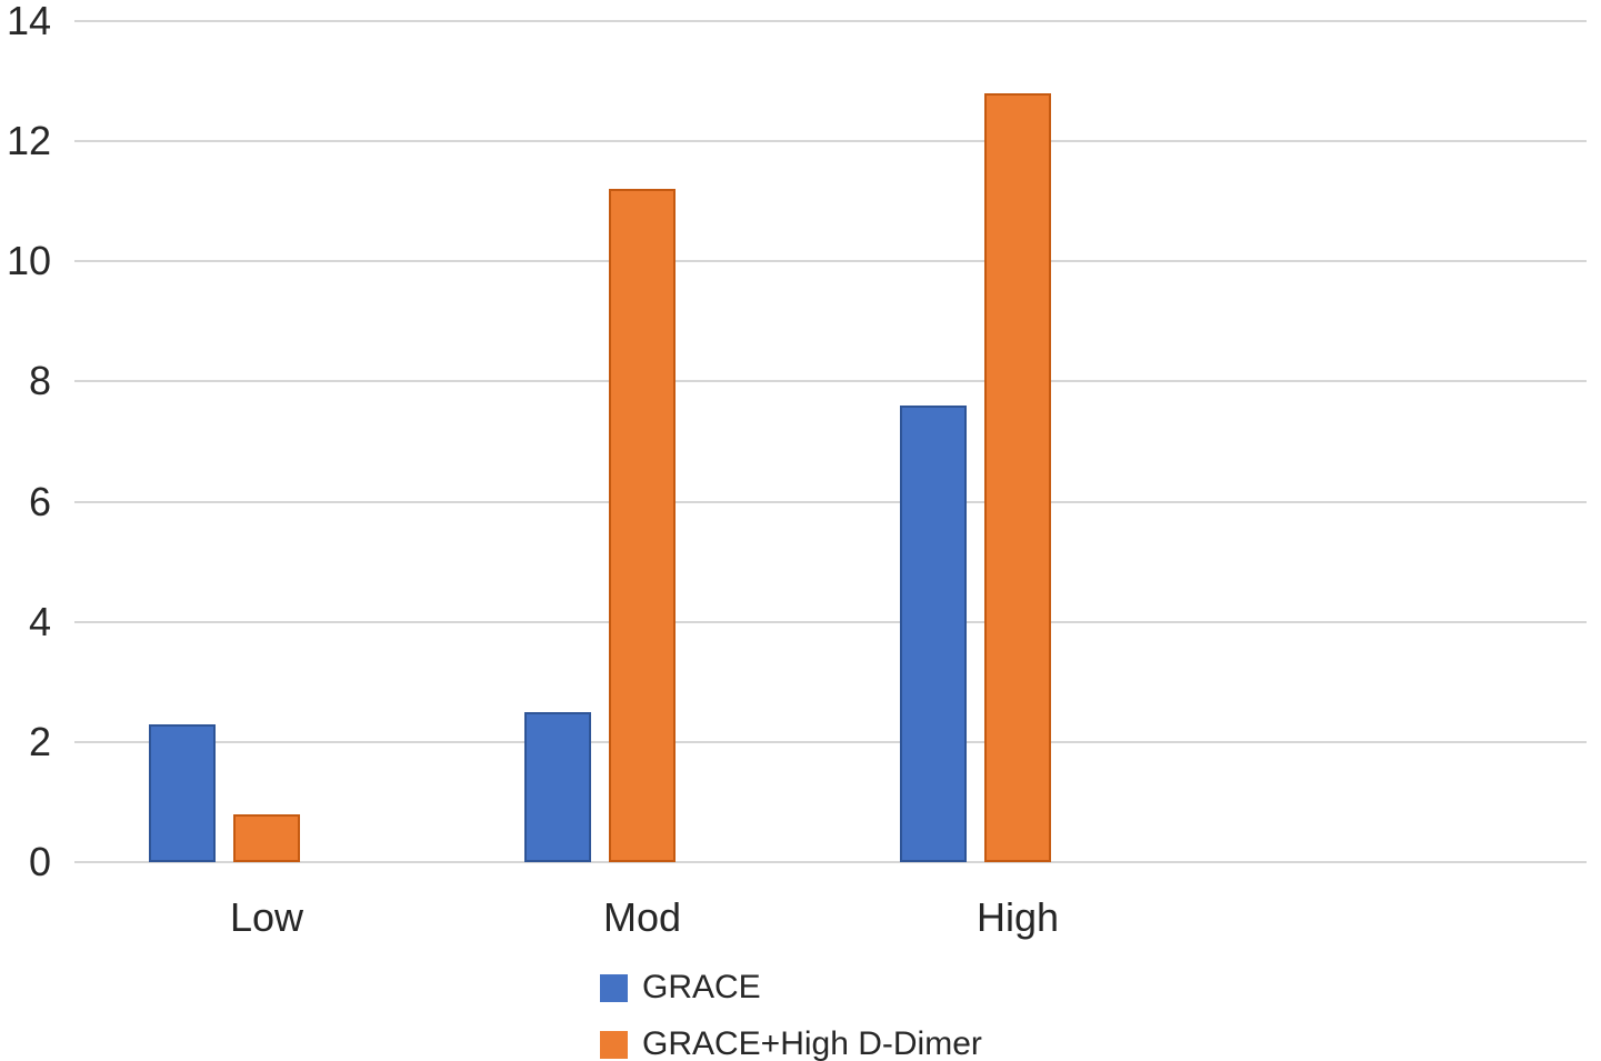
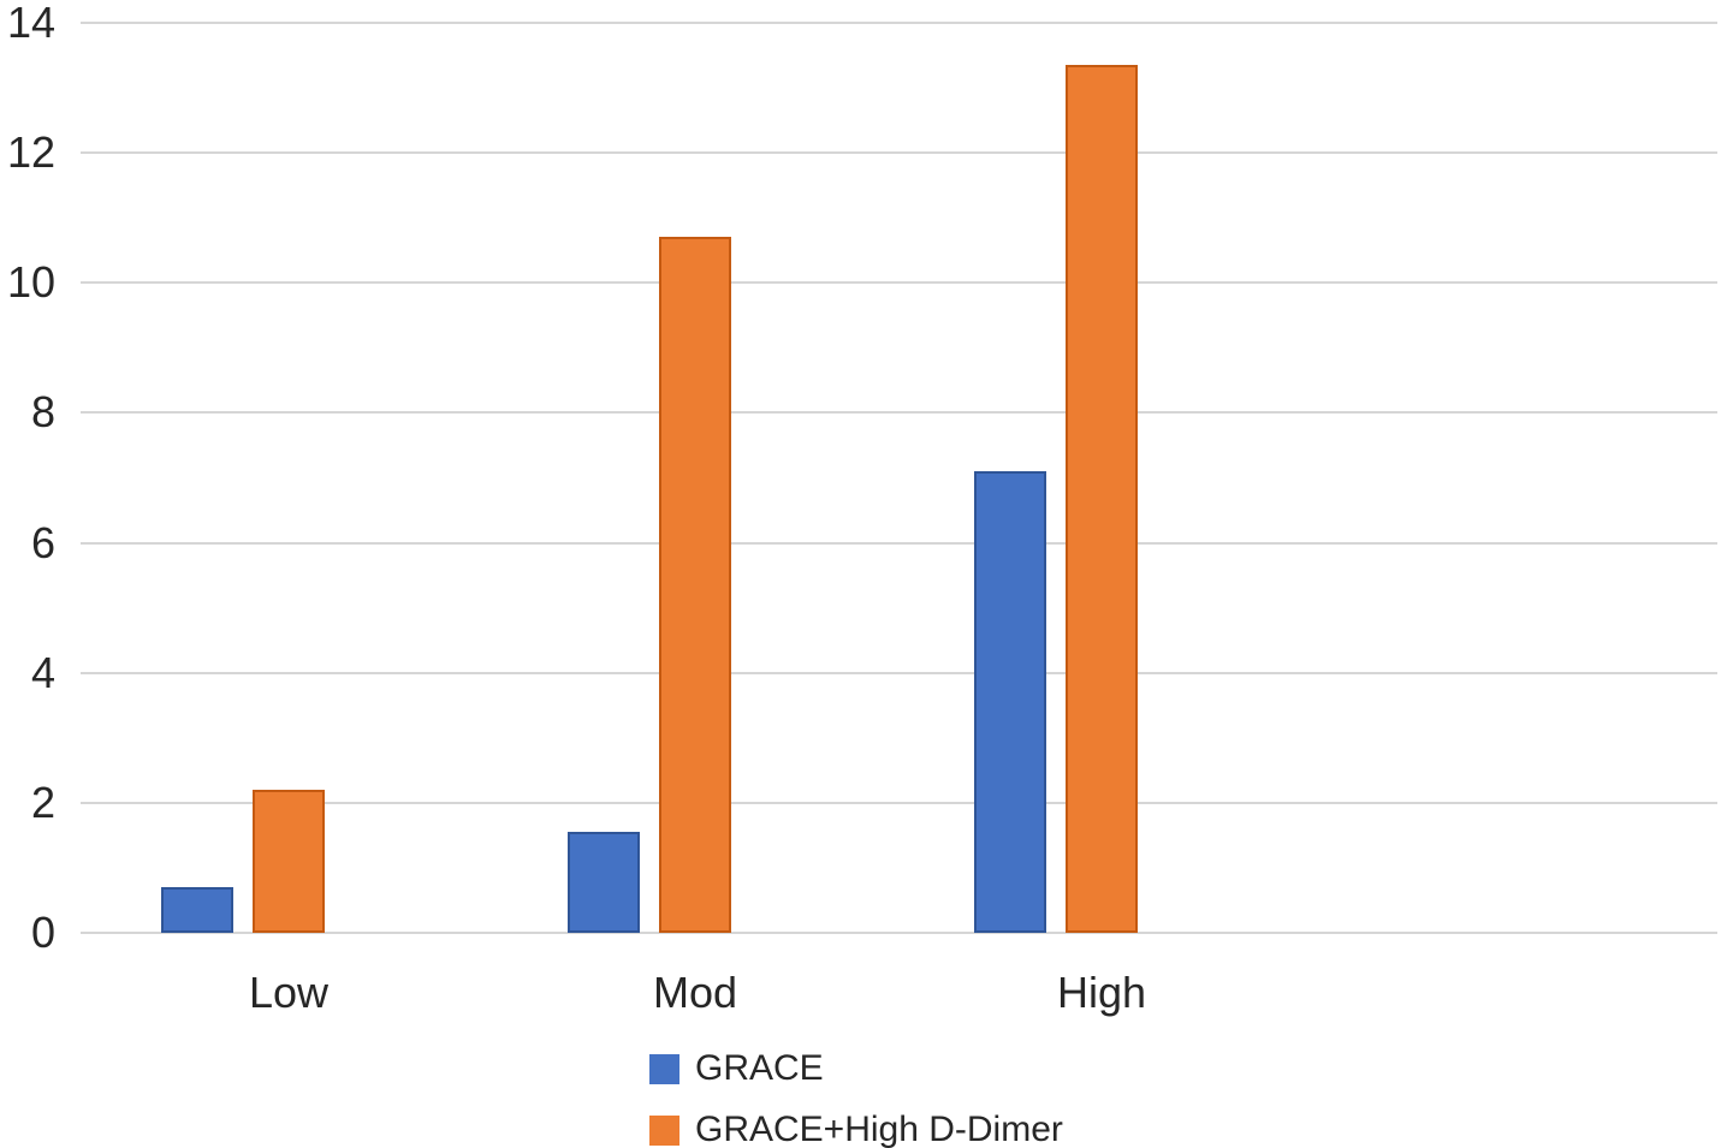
GRACE/Low: 2.3 -> 0.7
GRACE+High D-Dimer/Low: 0.8 -> 2.2
GRACE/Mod: 2.5 -> 1.6
GRACE+High D-Dimer/Mod: 11.2 -> 10.7
GRACE/High: 7.6 -> 7.1
GRACE+High D-Dimer/High: 12.8 -> 13.3
